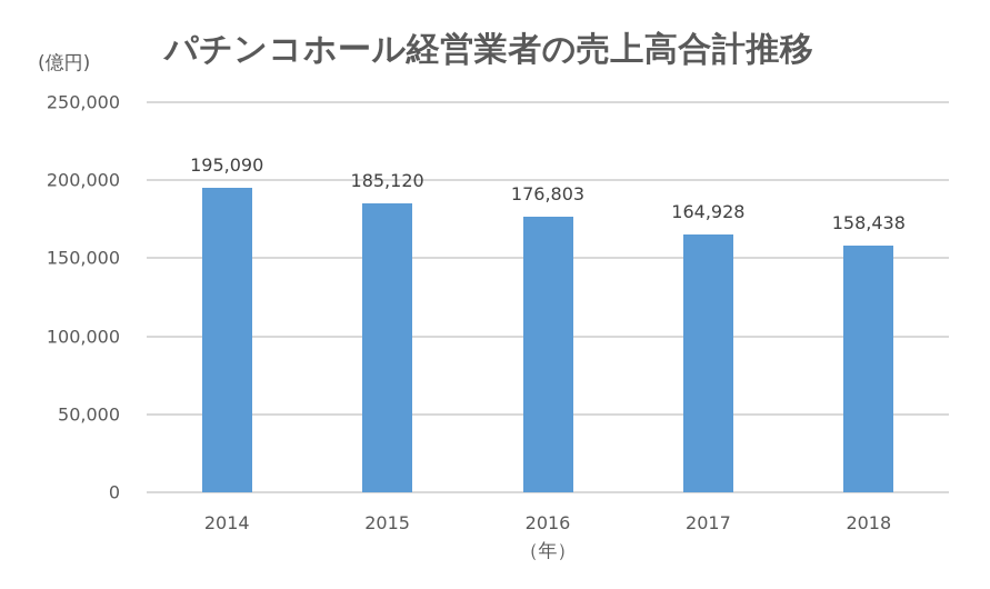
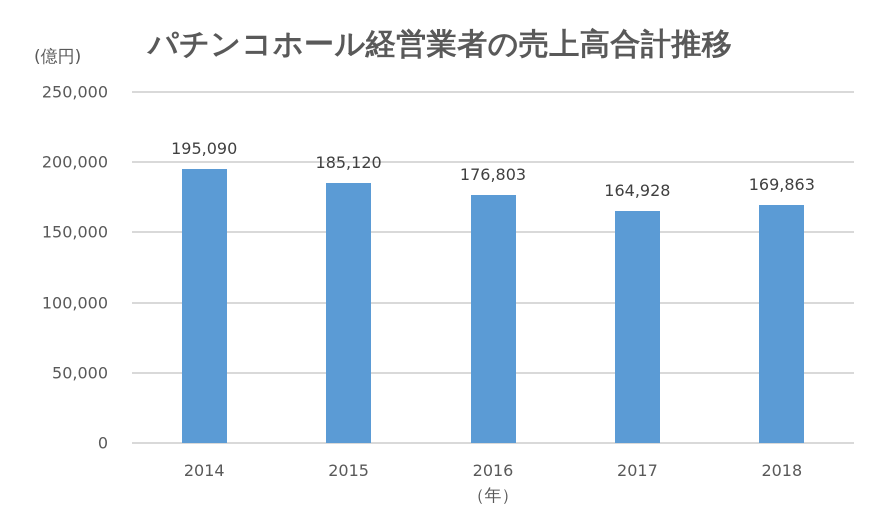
2018: 158,438 -> 169,863
